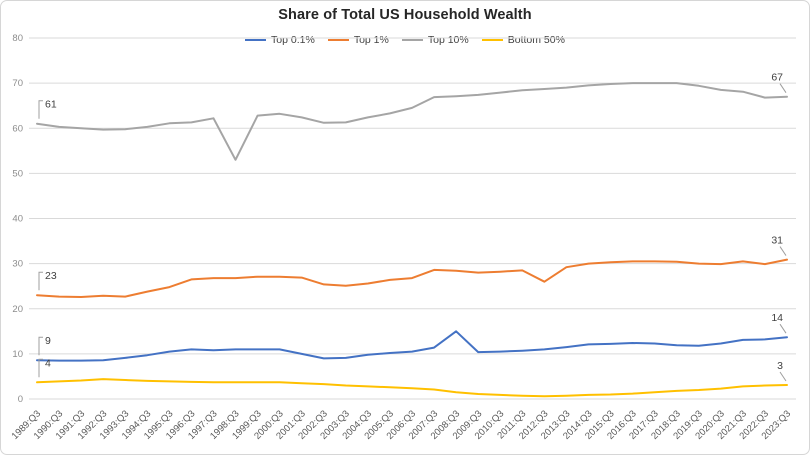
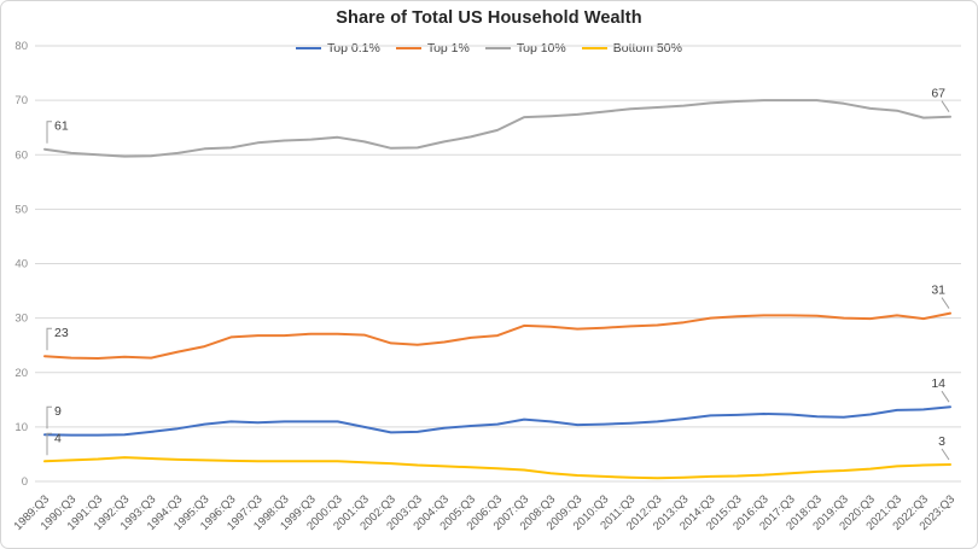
Top 10%/1998:Q3: 53 -> 63
Top 0.1%/2008:Q3: 15 -> 11
Top 1%/2012:Q3: 26 -> 29
